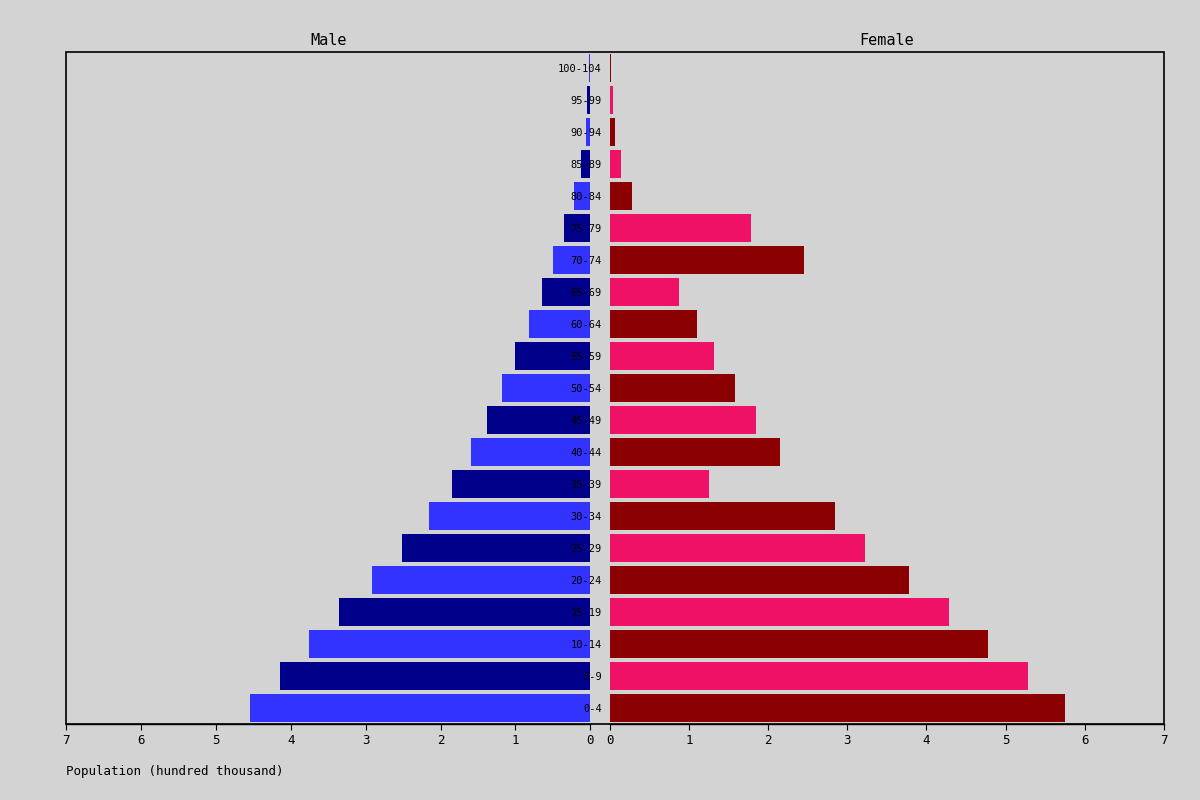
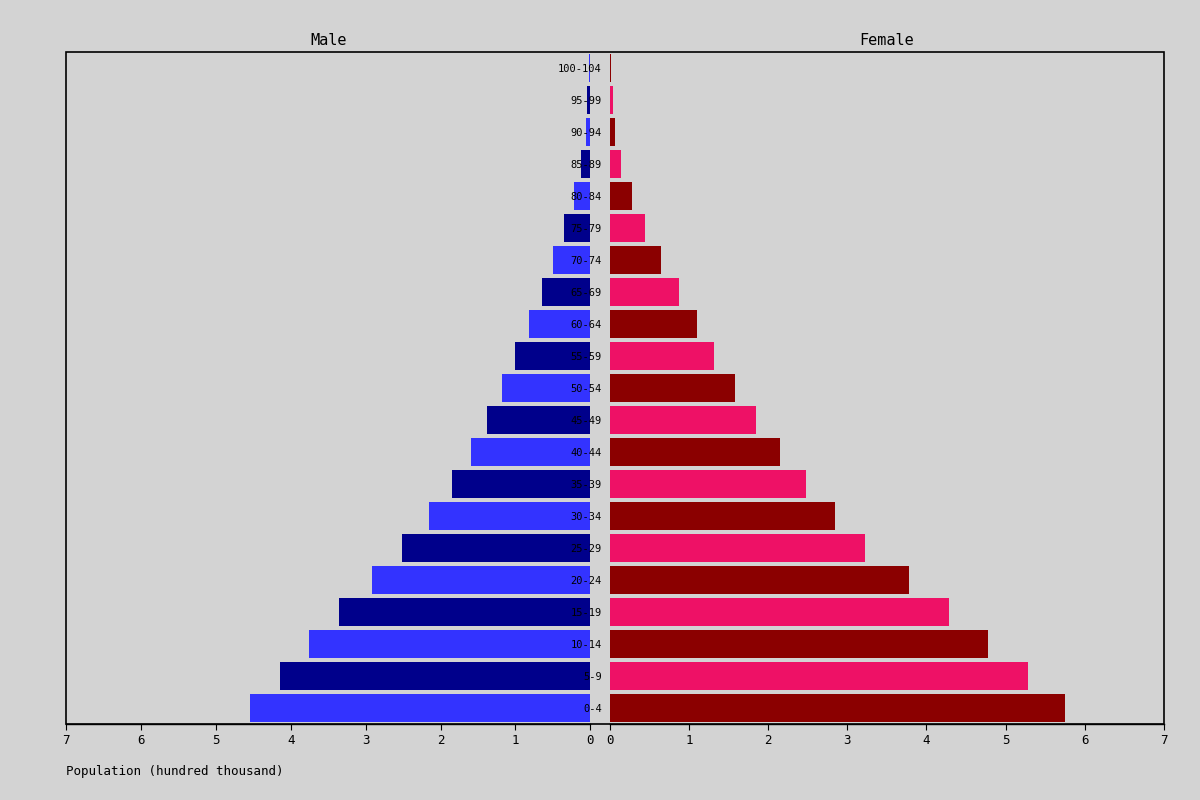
Female/75-79: 1.78 -> 0.45
Female/70-74: 2.46 -> 0.65
Female/35-39: 1.26 -> 2.48
